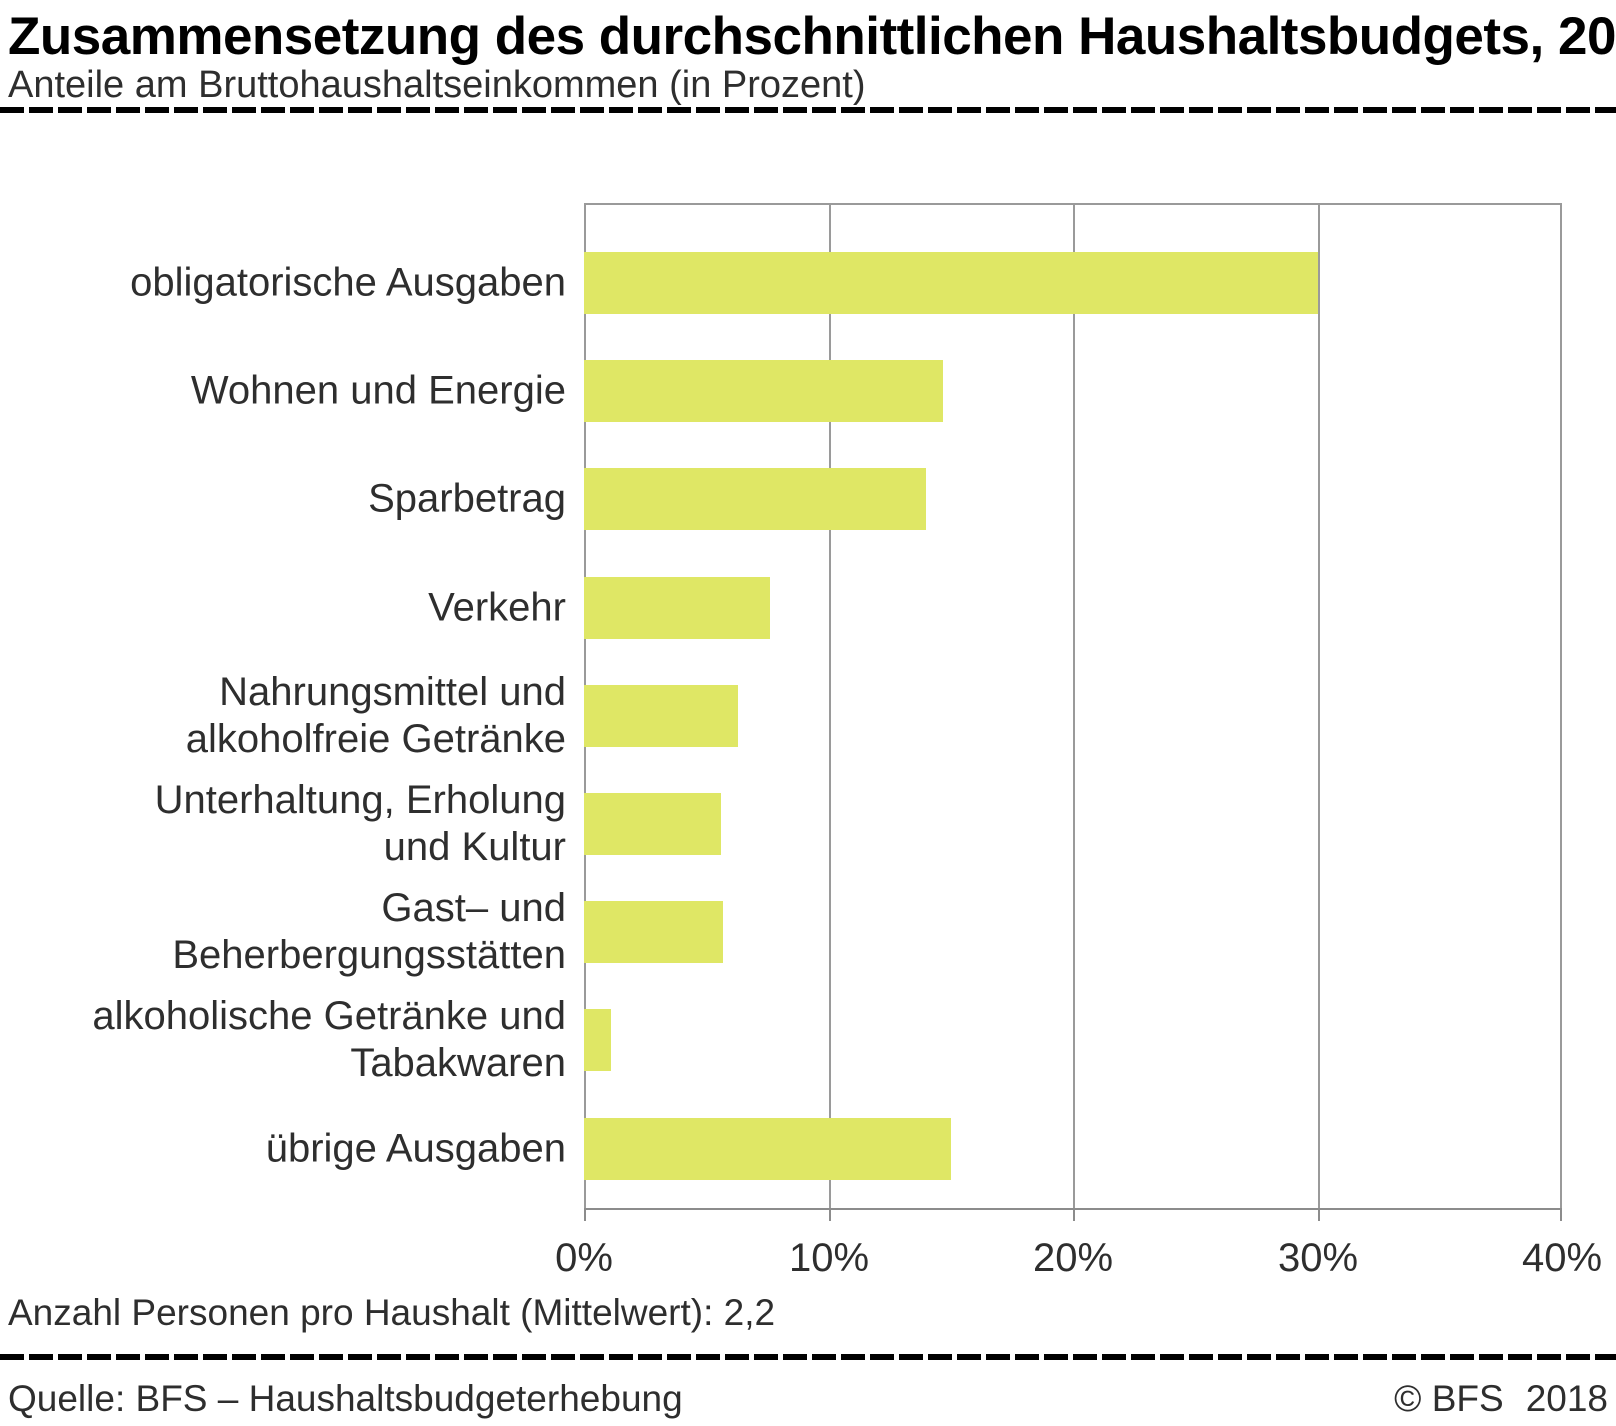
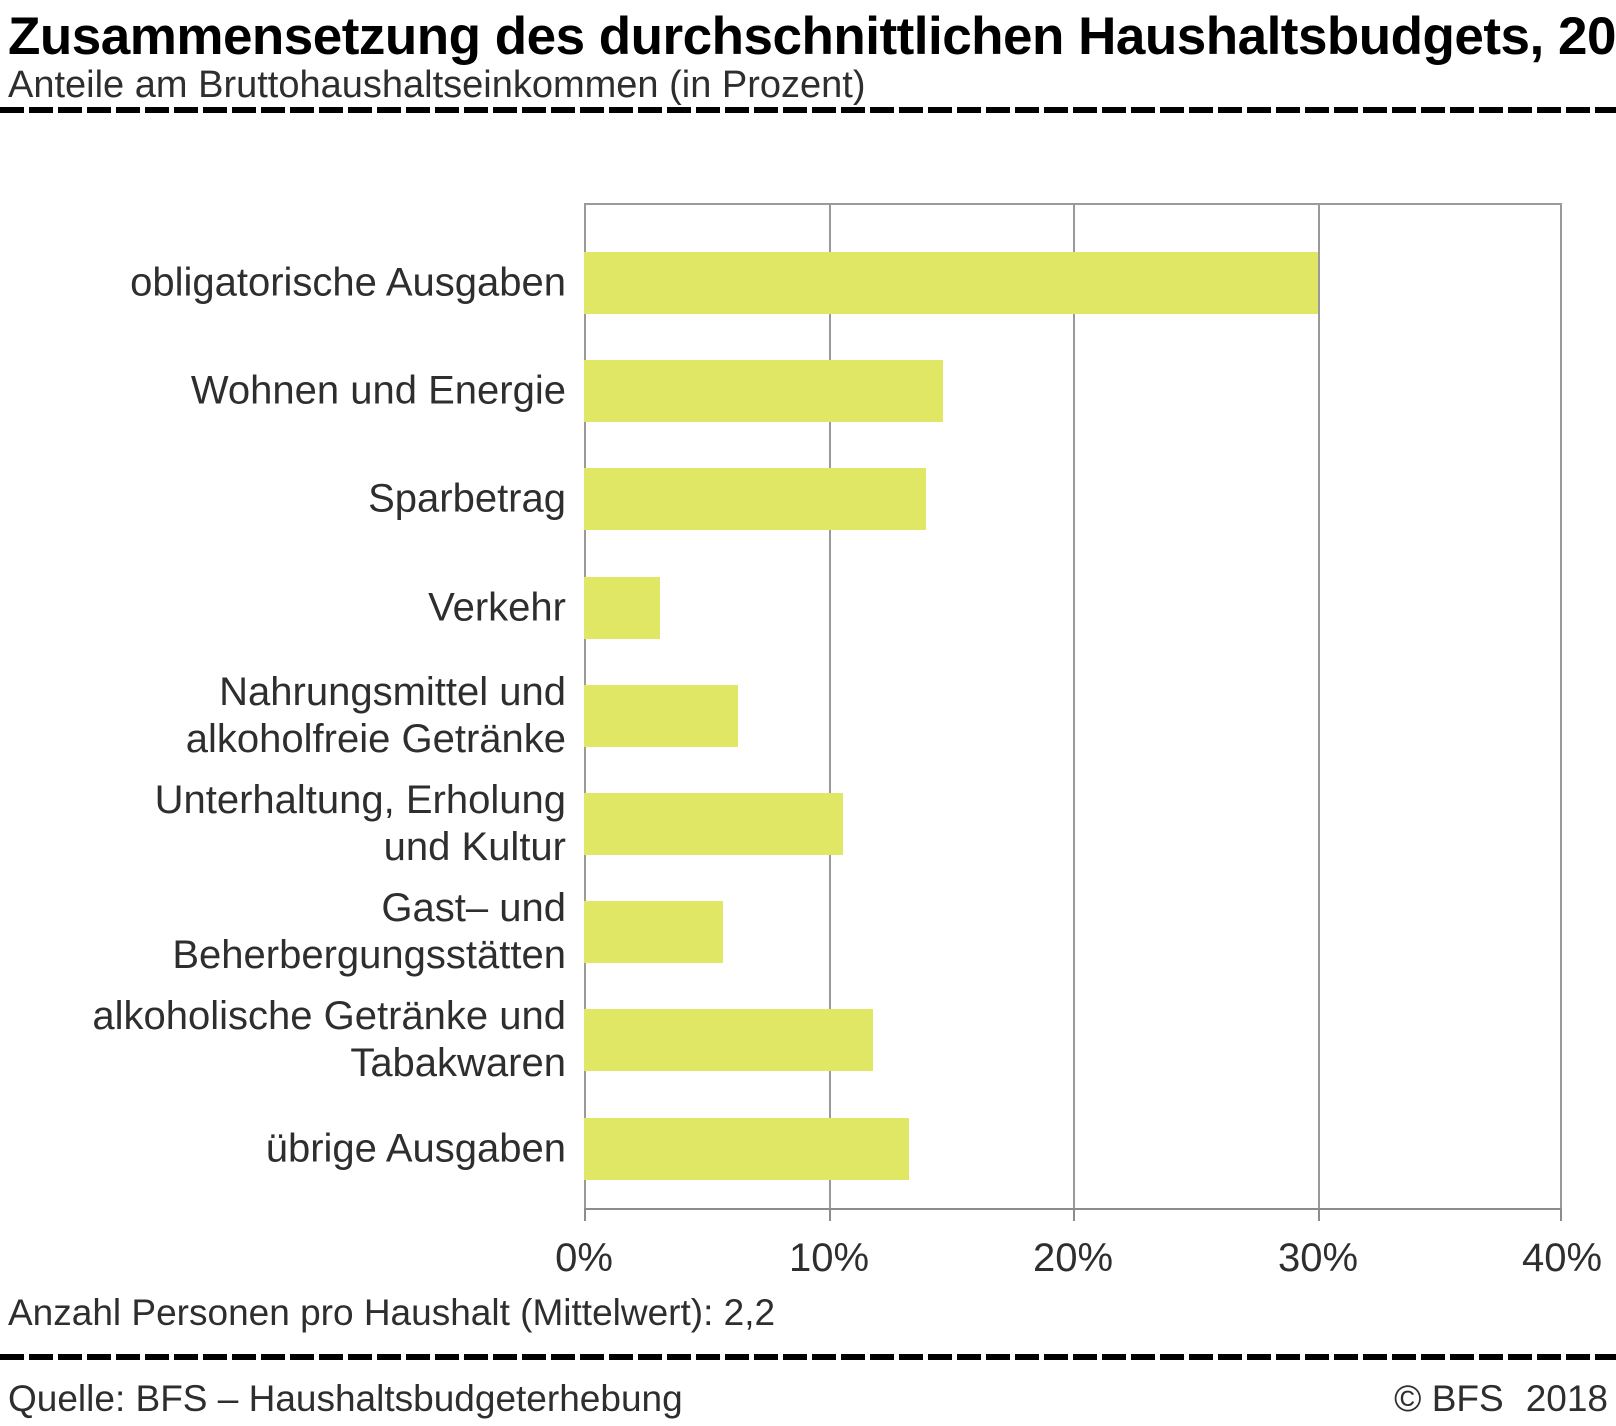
Verkehr: 7.6% -> 3.1%
Unterhaltung, Erholung und Kultur: 5.6% -> 10.6%
alkoholische Getränke und Tabakwaren: 1.1% -> 11.8%
übrige Ausgaben: 15.0% -> 13.3%
